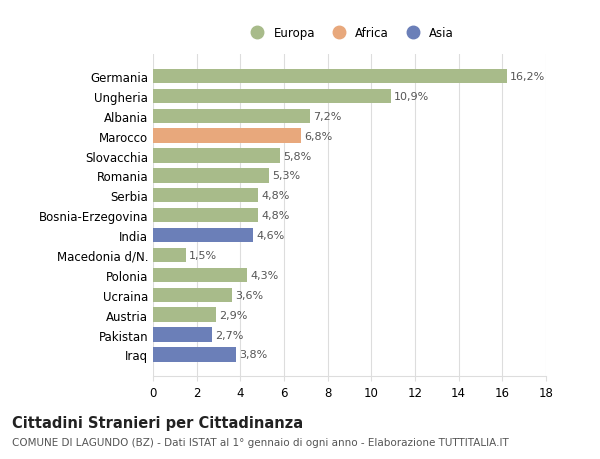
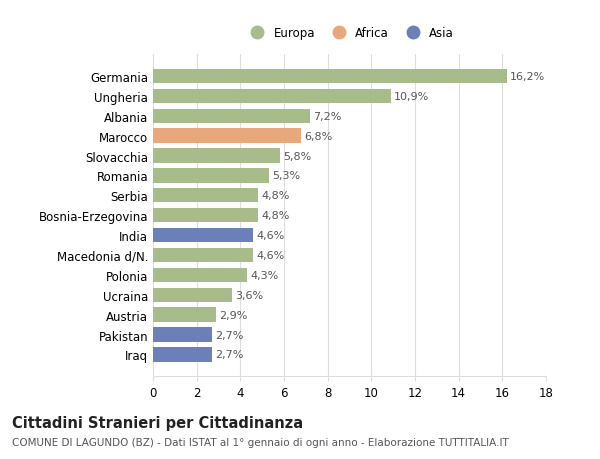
Macedonia d/N.: 1,5% -> 4,6%
Iraq: 3,8% -> 2,7%
